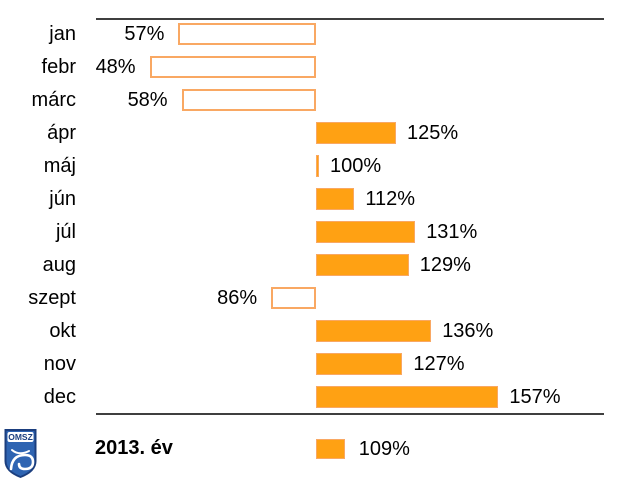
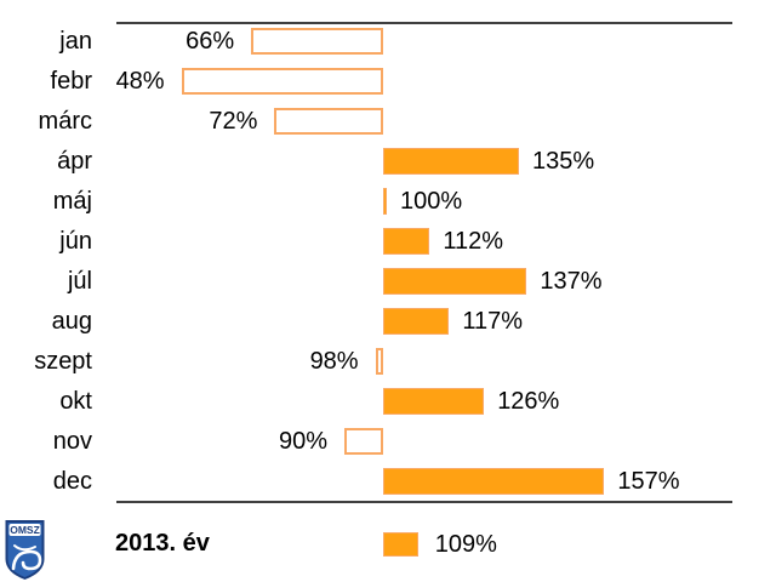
jan: 57% -> 66%
márc: 58% -> 72%
ápr: 125% -> 135%
júl: 131% -> 137%
aug: 129% -> 117%
szept: 86% -> 98%
okt: 136% -> 126%
nov: 127% -> 90%
